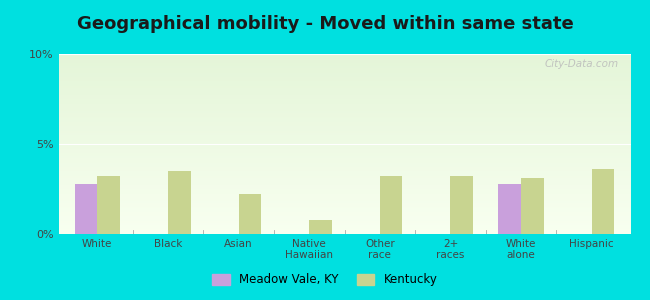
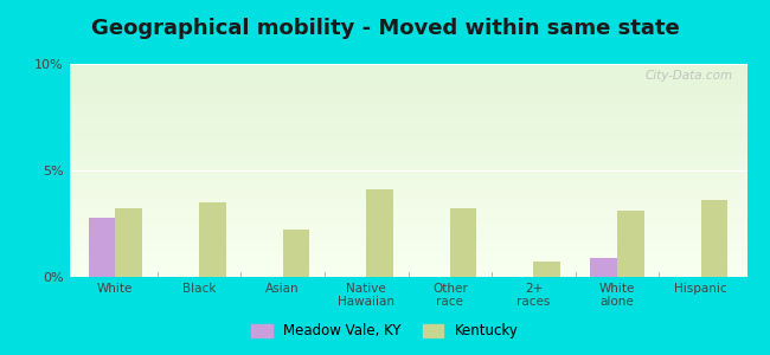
Kentucky/Native Hawaiian: 0.8% -> 4.1%
Kentucky/2+ races: 3.2% -> 0.7%
Meadow Vale, KY/White alone: 2.8% -> 0.9%
